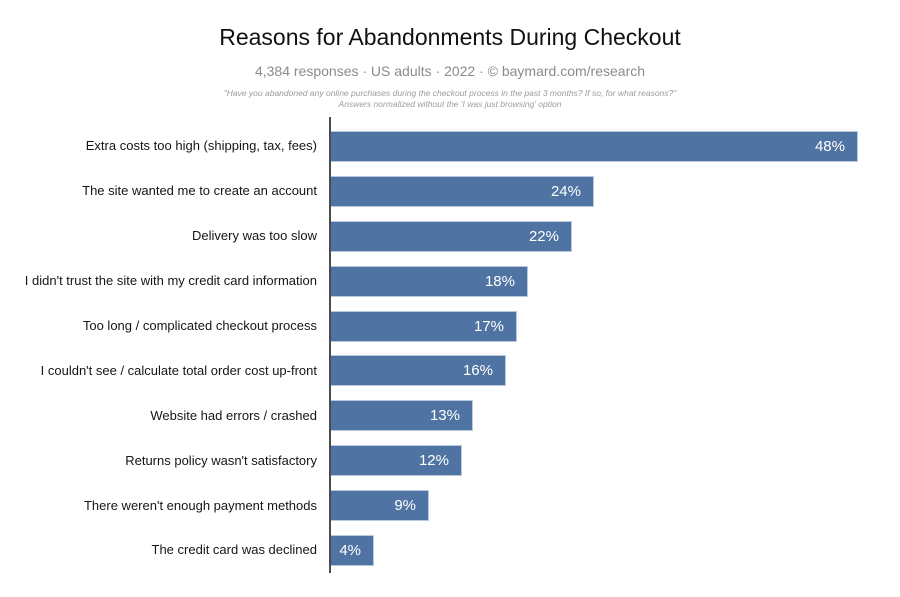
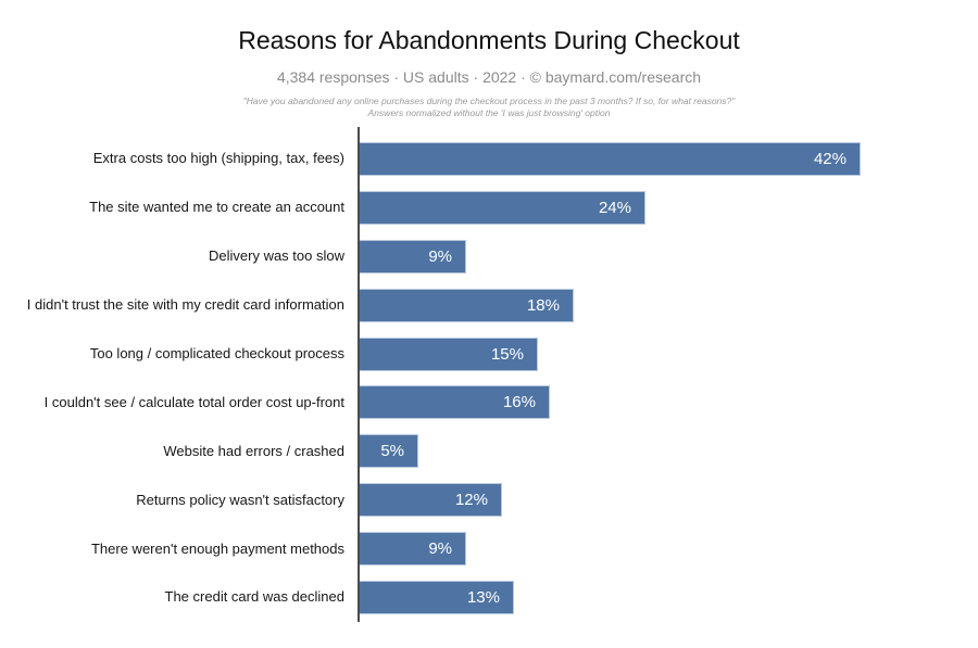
Extra costs too high (shipping, tax, fees): 48% -> 42%
Delivery was too slow: 22% -> 9%
Too long / complicated checkout process: 17% -> 15%
Website had errors / crashed: 13% -> 5%
The credit card was declined: 4% -> 13%
